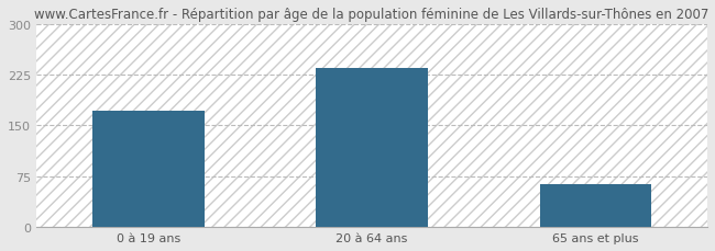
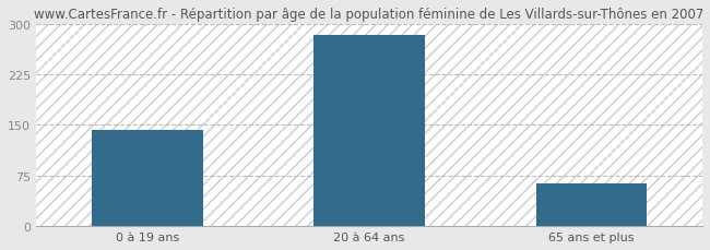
0 à 19 ans: 172 -> 143
20 à 64 ans: 234 -> 283
